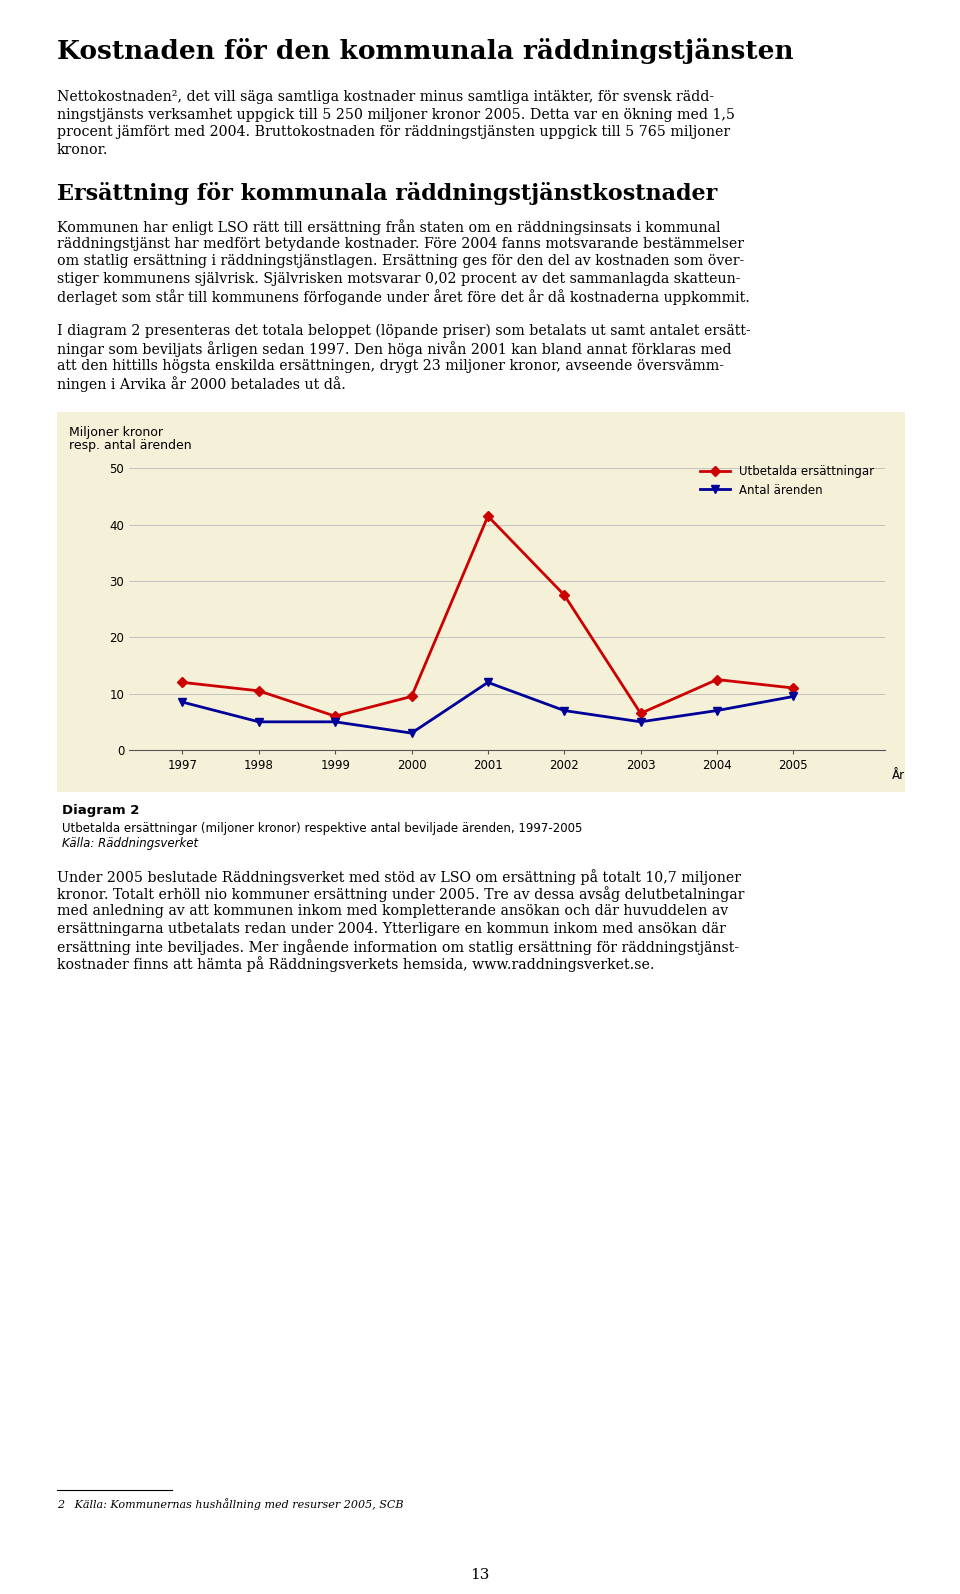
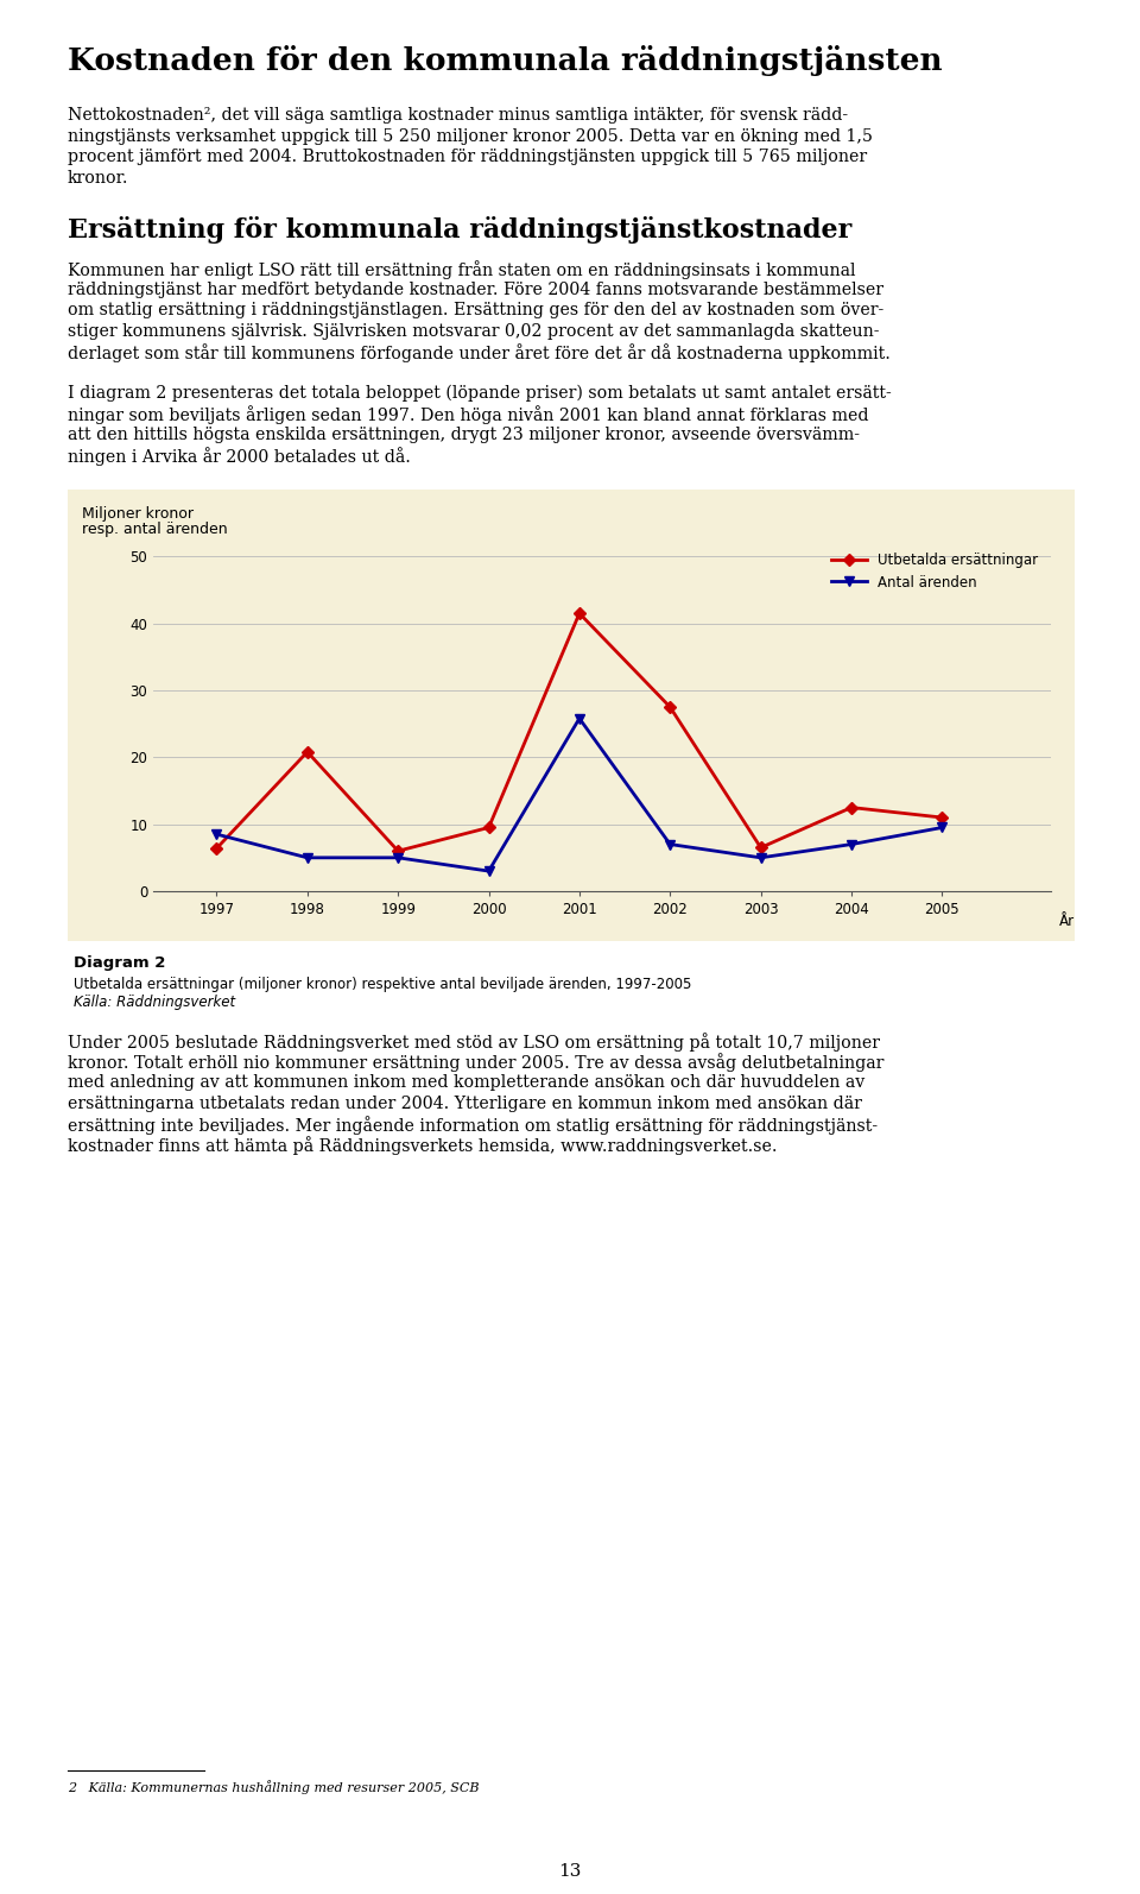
Utbetalda ersättningar/1997: 12.0 -> 6.4
Utbetalda ersättningar/1998: 10.5 -> 20.8
Antal ärenden/2001: 12.0 -> 25.8
